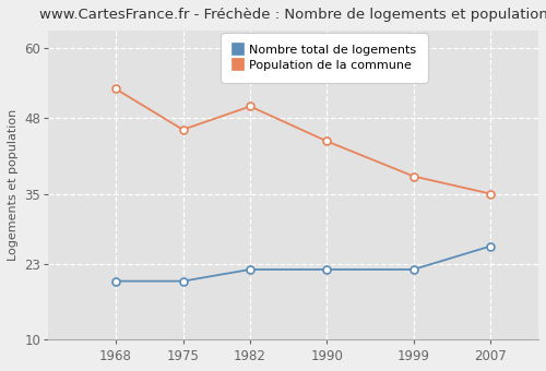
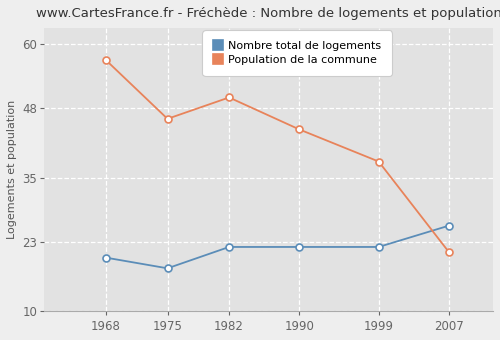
Population de la commune/1968: 53 -> 57
Nombre total de logements/1975: 20 -> 18
Population de la commune/2007: 35 -> 21
